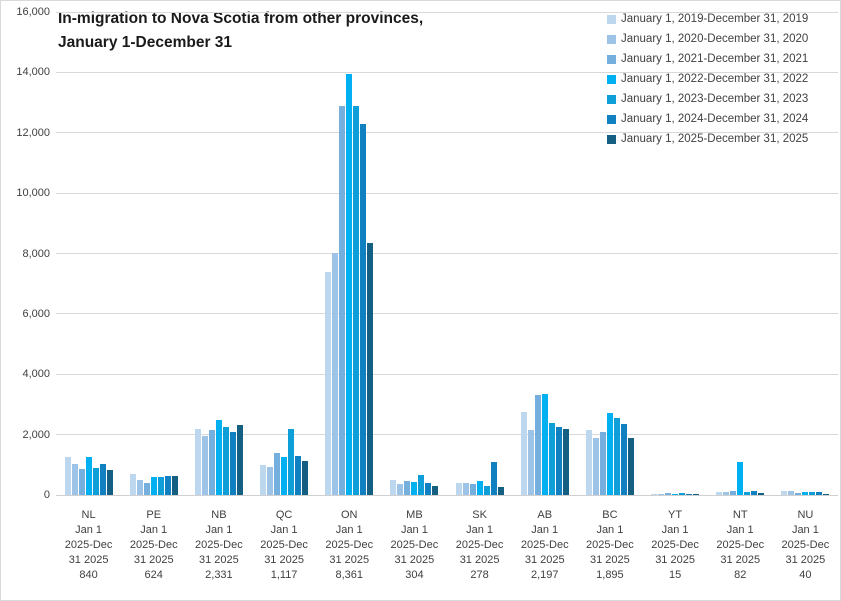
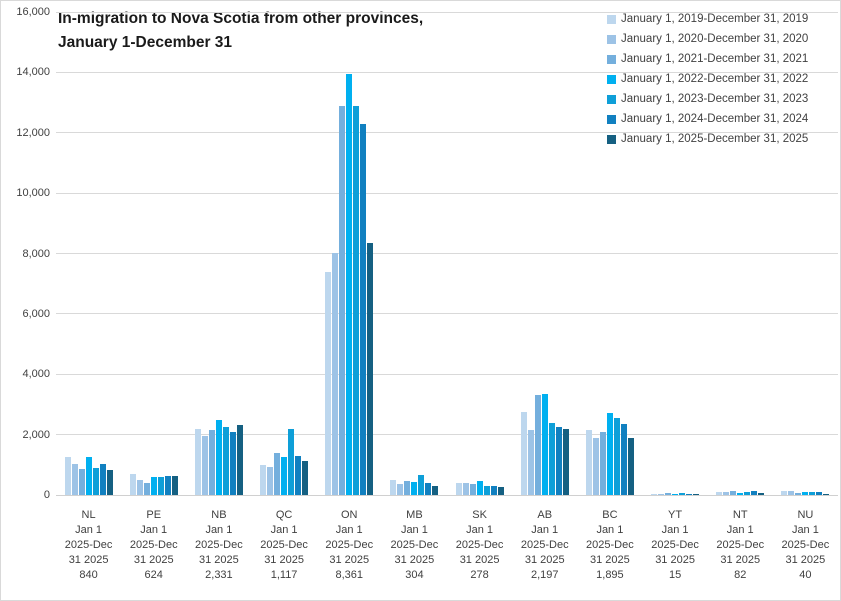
January 1, 2024-December 31, 2024/SK: 1100 -> 300
January 1, 2022-December 31, 2022/NT: 1100 -> 100
